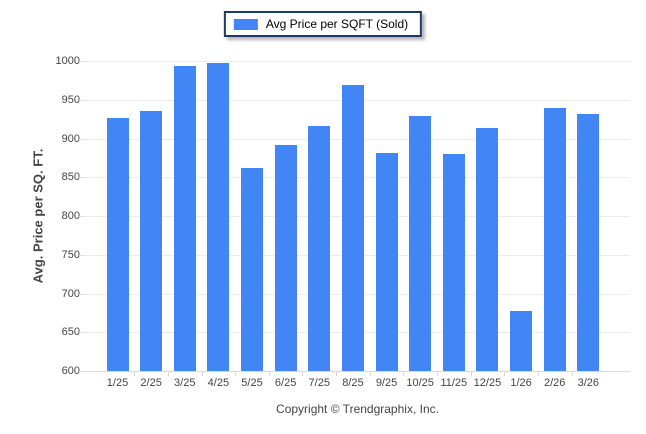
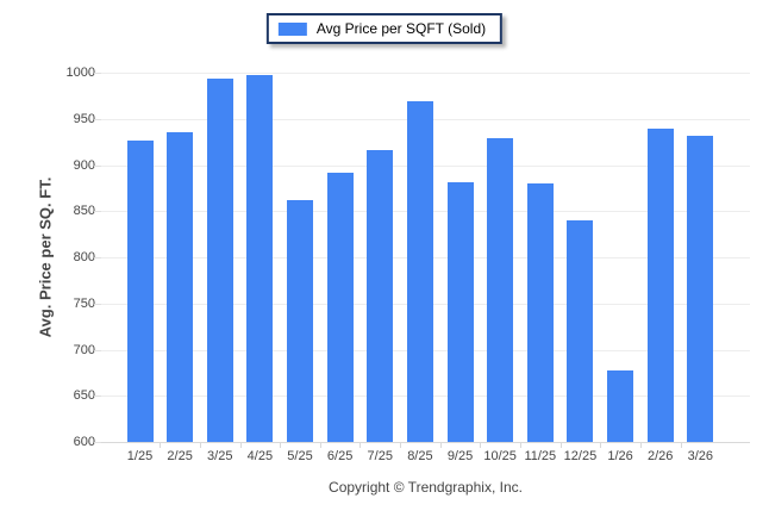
12/25: 910 -> 840
